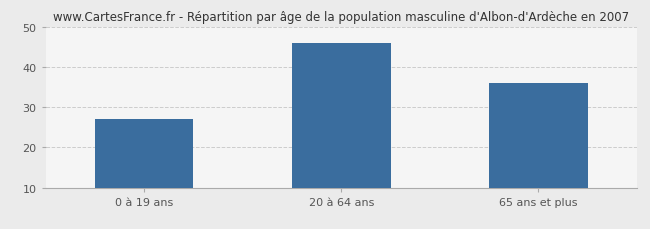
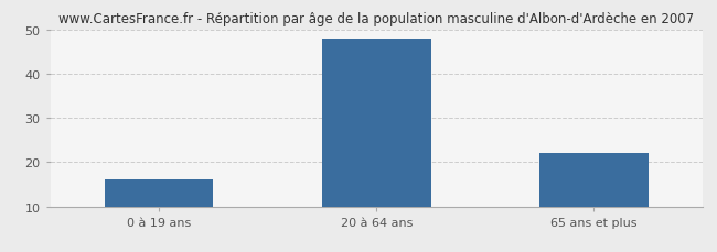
0 à 19 ans: 27 -> 16
20 à 64 ans: 46 -> 48
65 ans et plus: 36 -> 22
